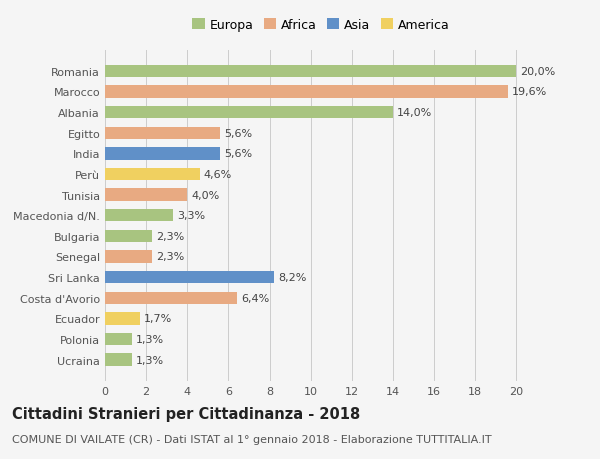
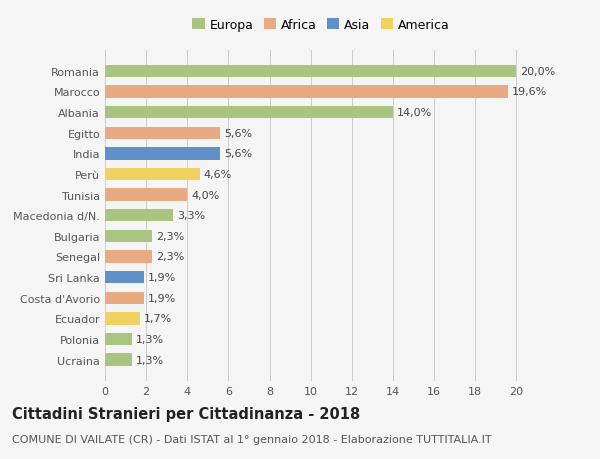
Sri Lanka: 8,2% -> 1,9%
Costa d'Avorio: 6,4% -> 1,9%
